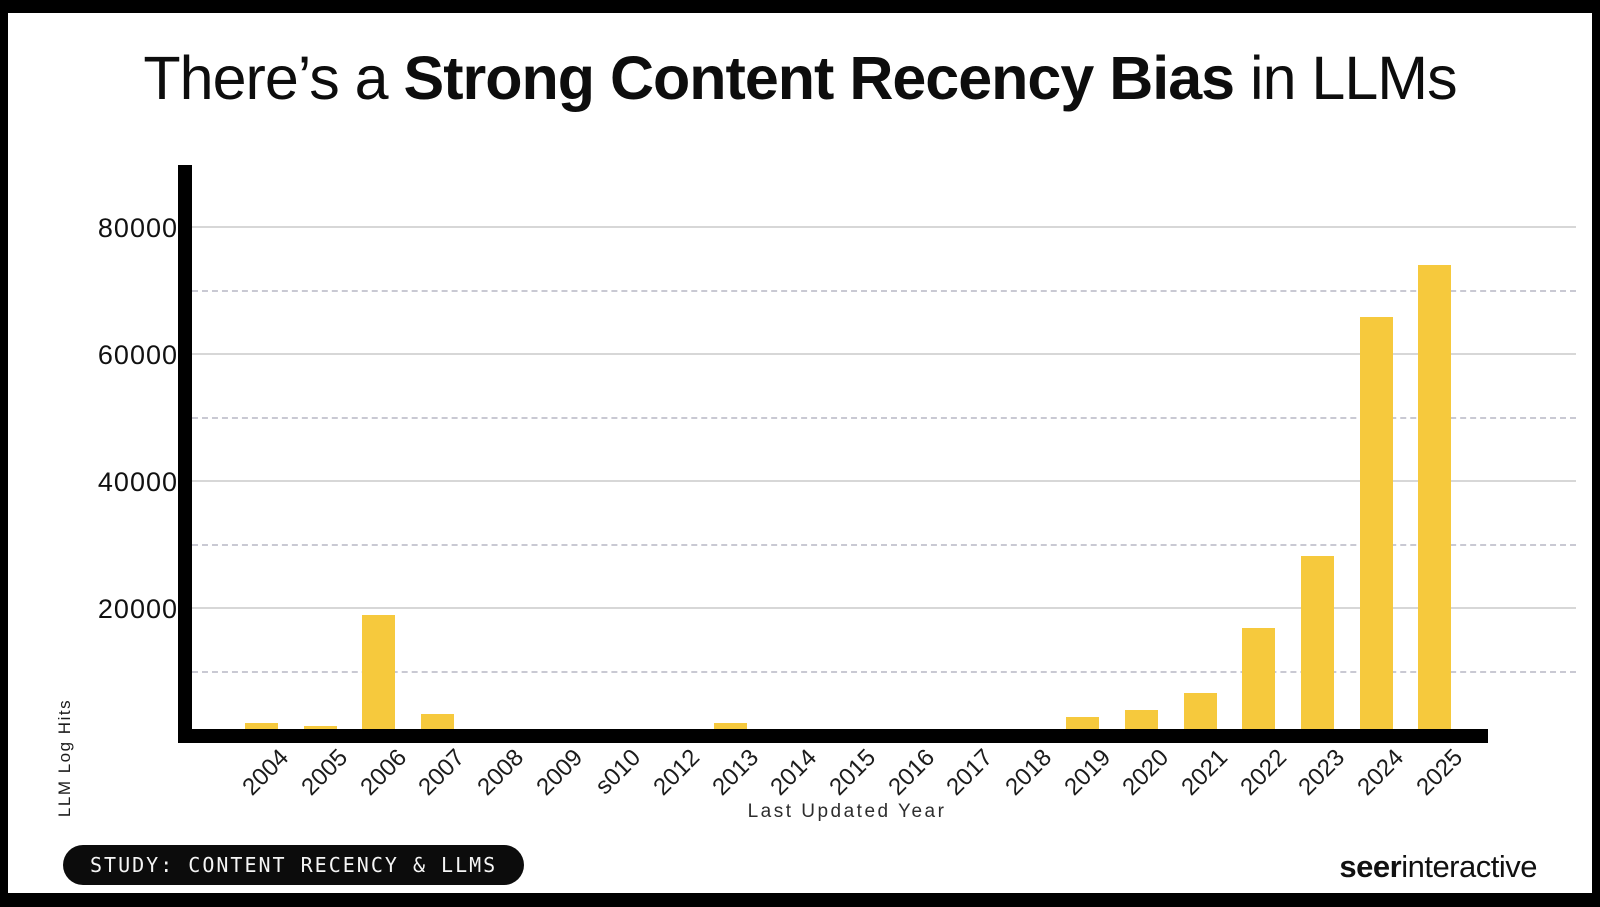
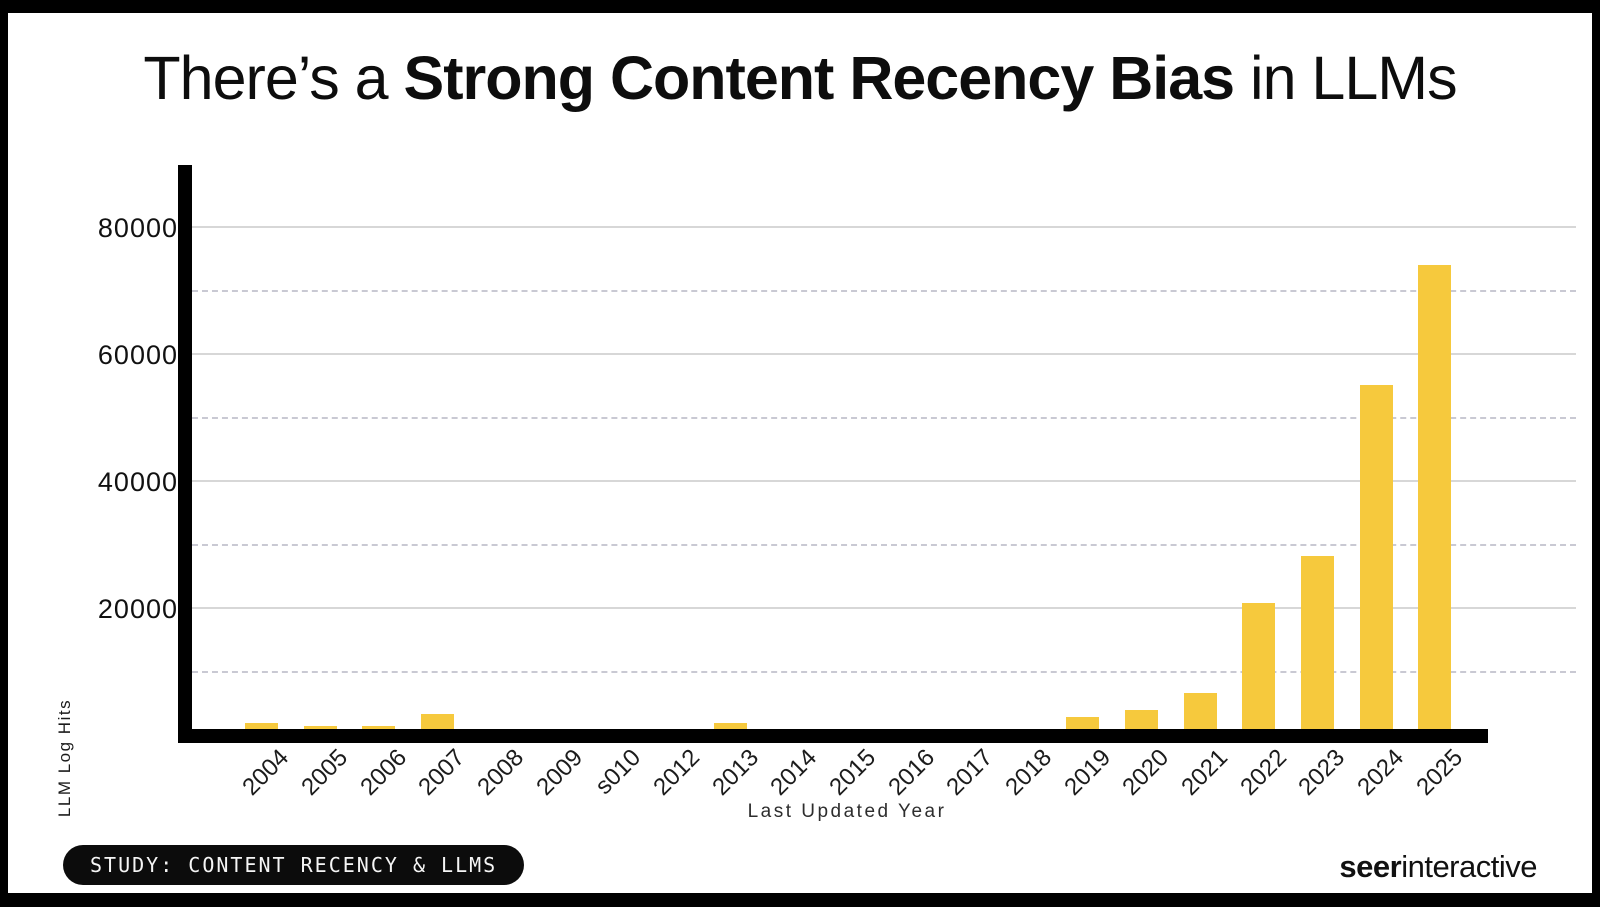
2006: 19000 -> 2000
2022: 17000 -> 21000
2024: 66000 -> 55000
